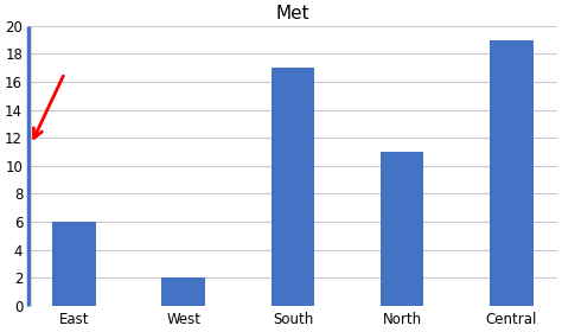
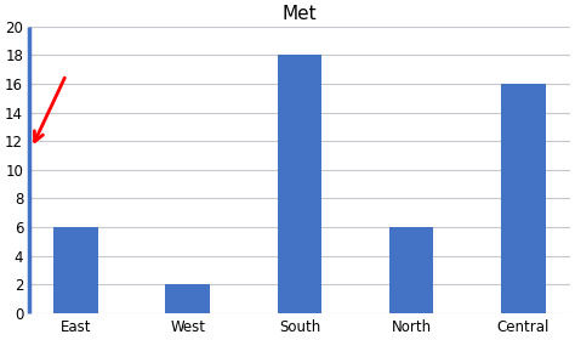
South: 17 -> 18
North: 11 -> 6
Central: 19 -> 16
